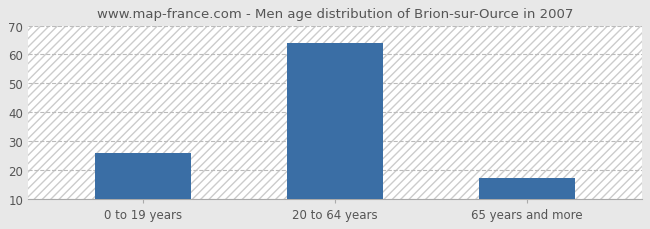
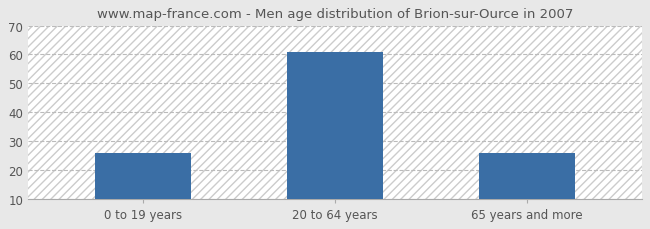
20 to 64 years: 64 -> 61
65 years and more: 17 -> 26
